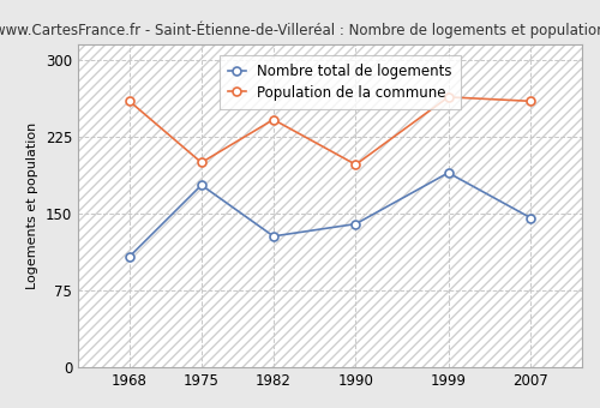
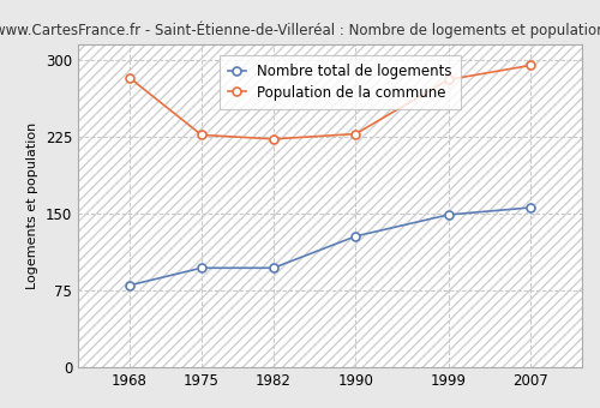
Nombre total de logements/1968: 108 -> 80
Population de la commune/1968: 260 -> 283
Nombre total de logements/1975: 178 -> 97
Population de la commune/1975: 200 -> 227
Nombre total de logements/1982: 128 -> 97
Population de la commune/1982: 242 -> 223
Nombre total de logements/1990: 140 -> 128
Population de la commune/1990: 198 -> 228
Nombre total de logements/1999: 190 -> 149
Population de la commune/1999: 264 -> 281
Nombre total de logements/2007: 146 -> 156
Population de la commune/2007: 260 -> 295
